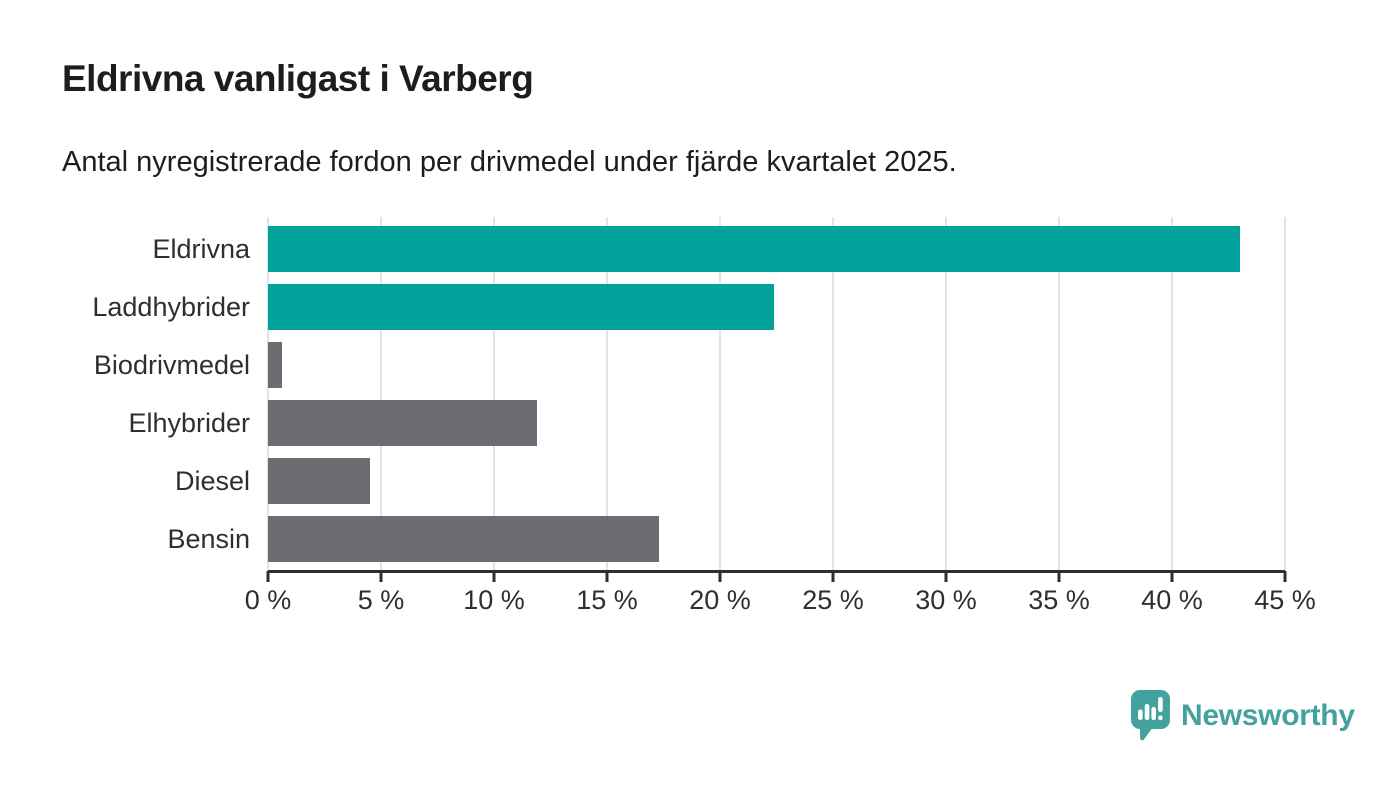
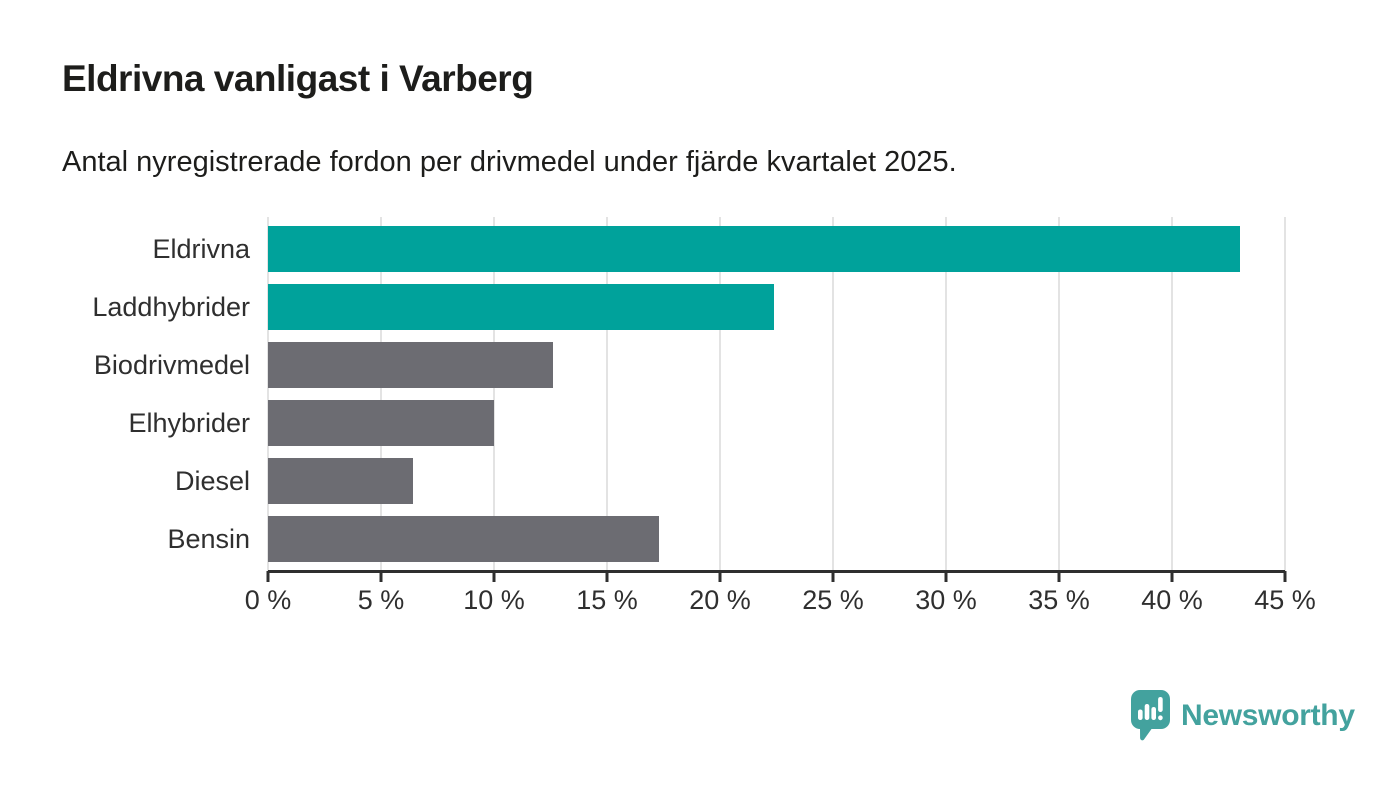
Biodrivmedel: 0.6% -> 12.6%
Elhybrider: 11.9% -> 10.0%
Diesel: 4.5% -> 6.4%
